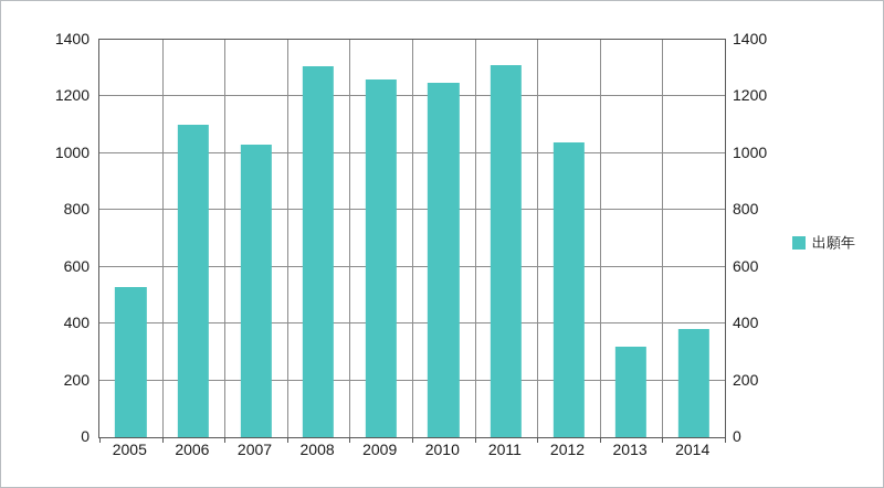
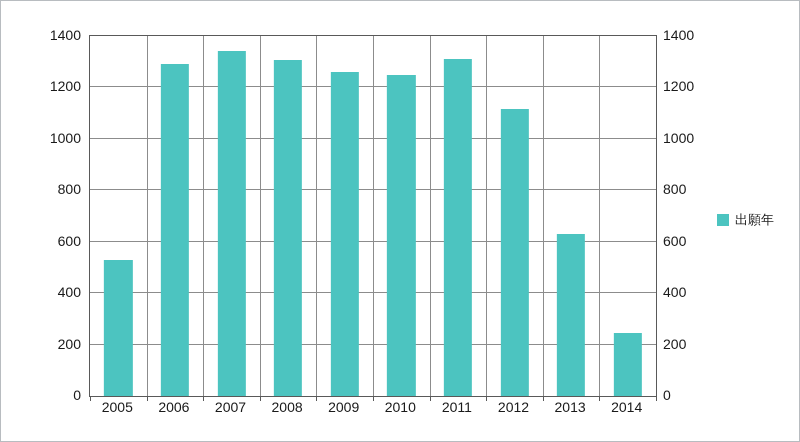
2006: 1100 -> 1290
2007: 1030 -> 1340
2012: 1040 -> 1120
2013: 320 -> 630
2014: 380 -> 240
